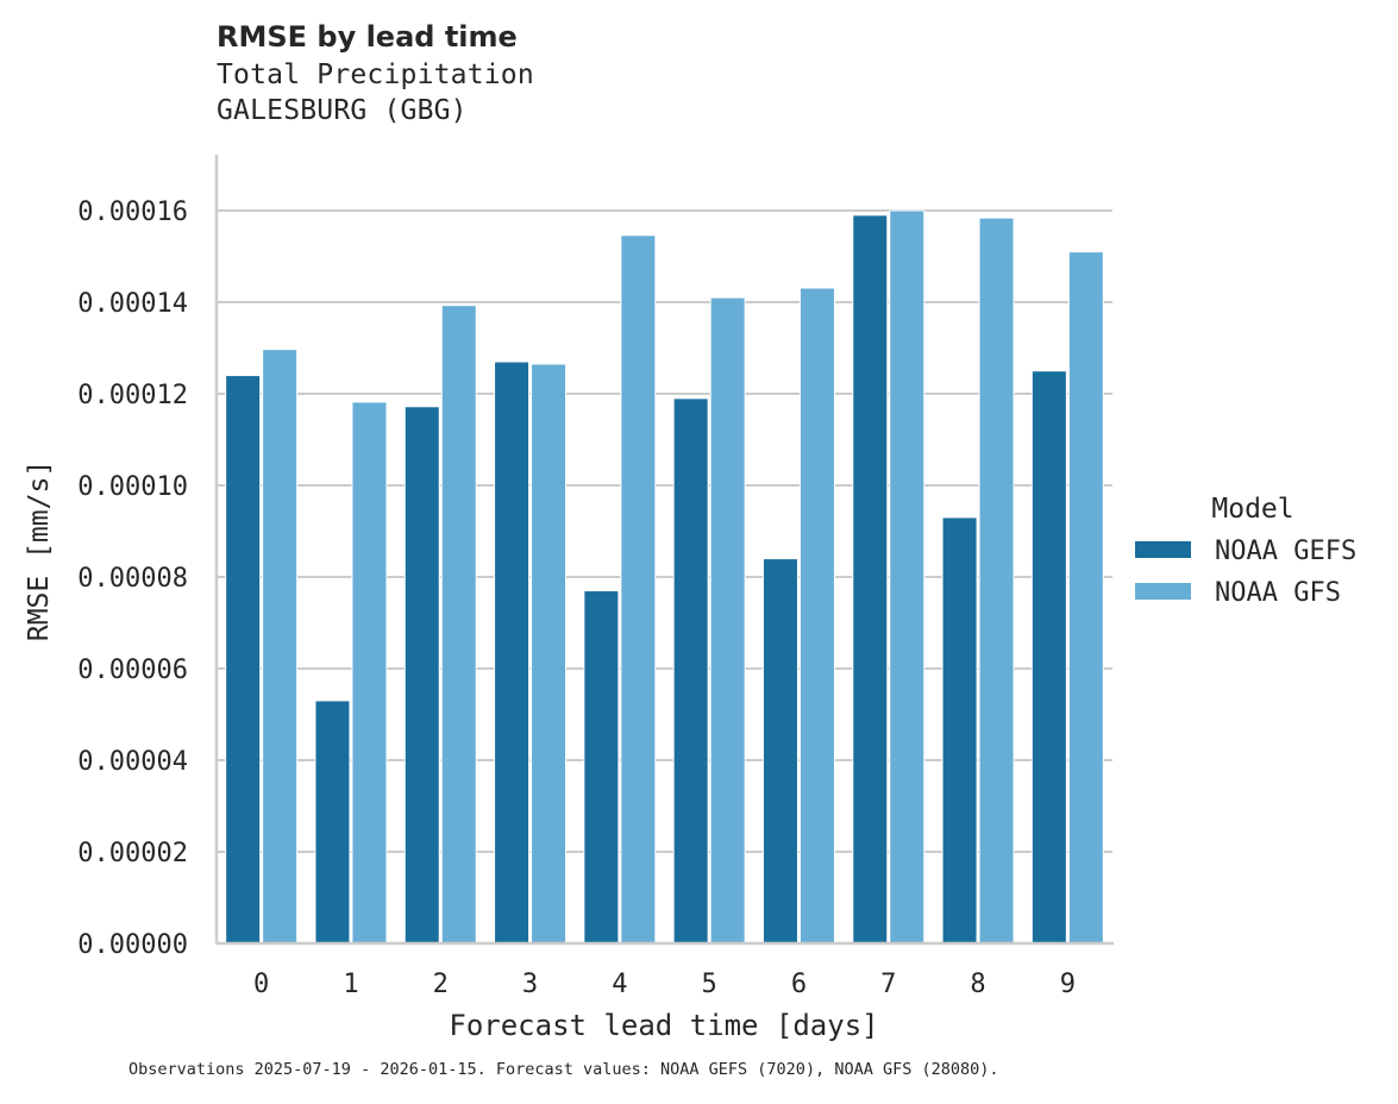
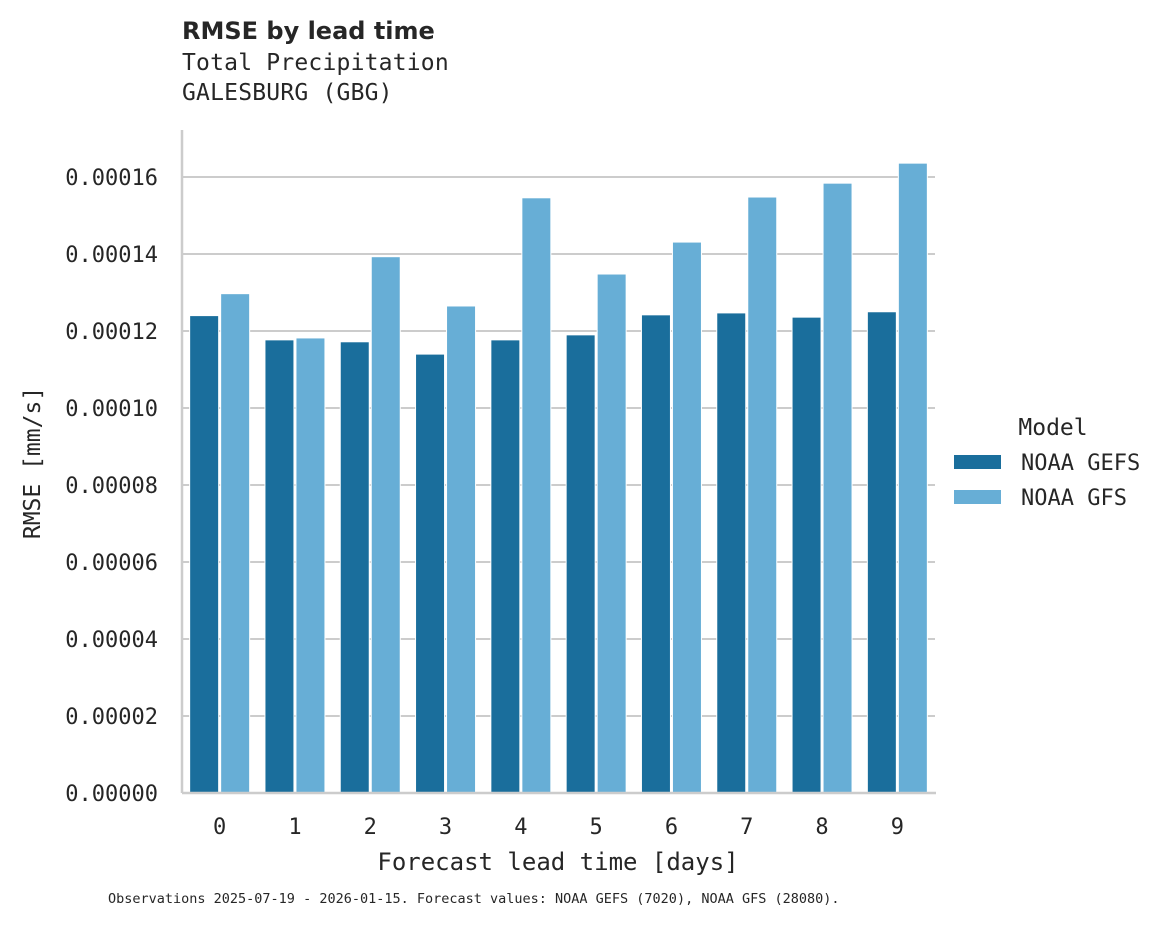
NOAA GEFS/1: 0.000053 -> 0.000118
NOAA GEFS/3: 0.000127 -> 0.000114
NOAA GEFS/4: 0.000077 -> 0.000118
NOAA GFS/5: 0.000141 -> 0.000135
NOAA GEFS/6: 0.000084 -> 0.000124
NOAA GEFS/7: 0.000159 -> 0.000125
NOAA GFS/7: 0.000160 -> 0.000155
NOAA GEFS/8: 0.000093 -> 0.000124
NOAA GFS/9: 0.000151 -> 0.000164
